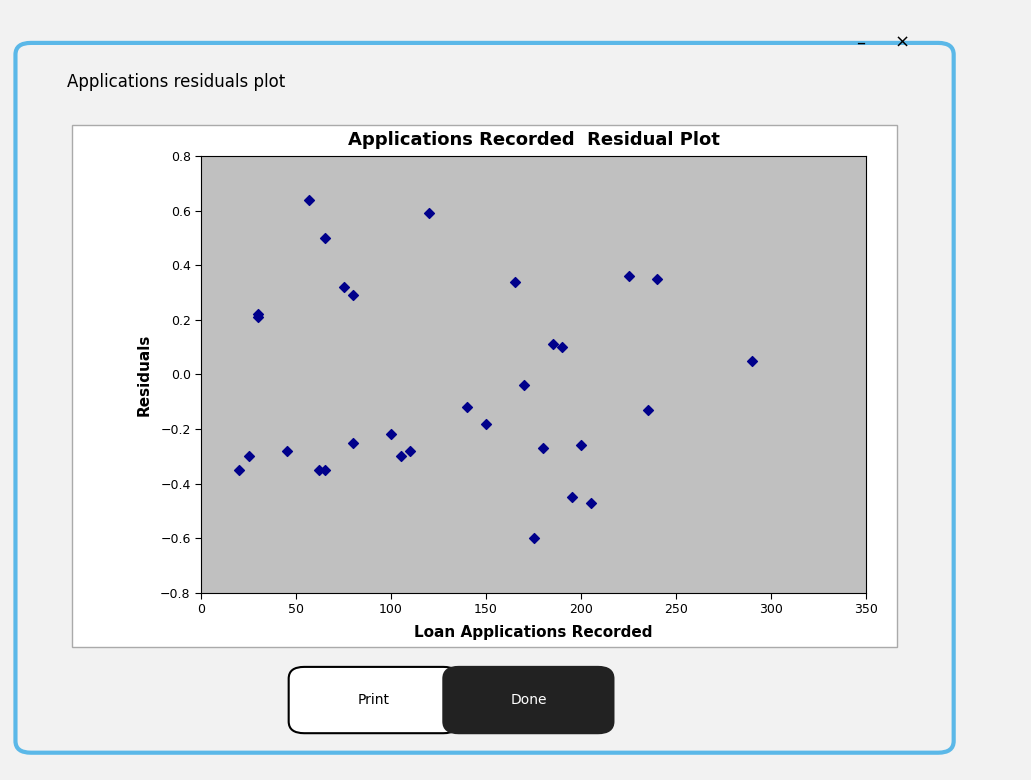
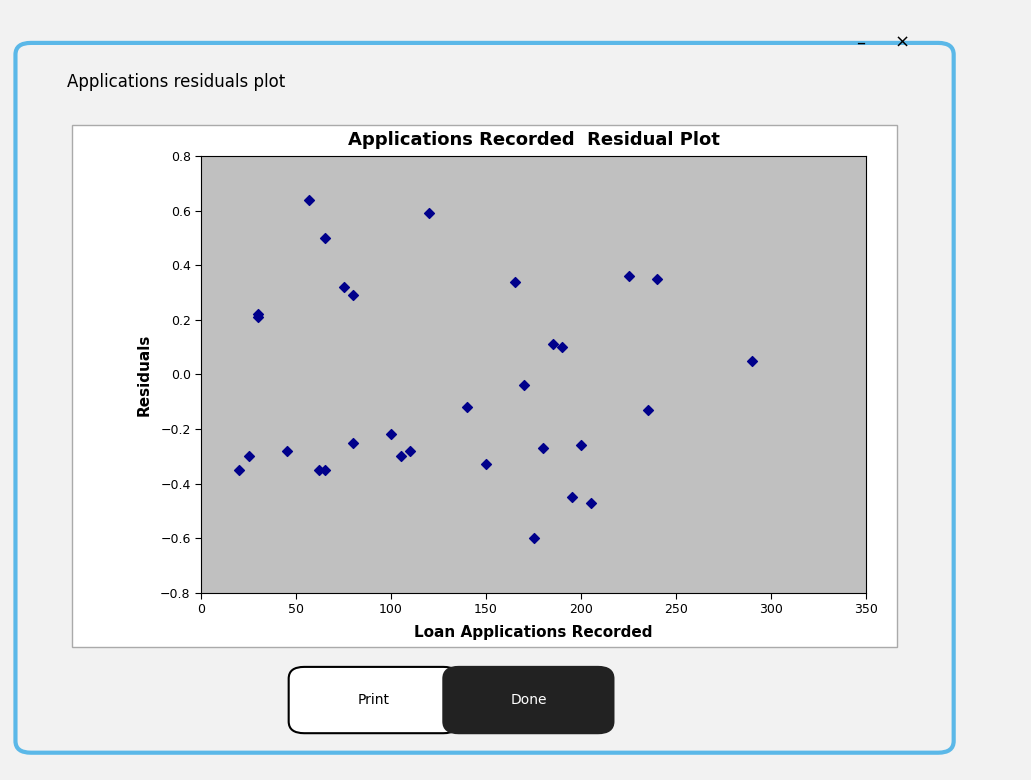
150: -0.18 -> -0.33
